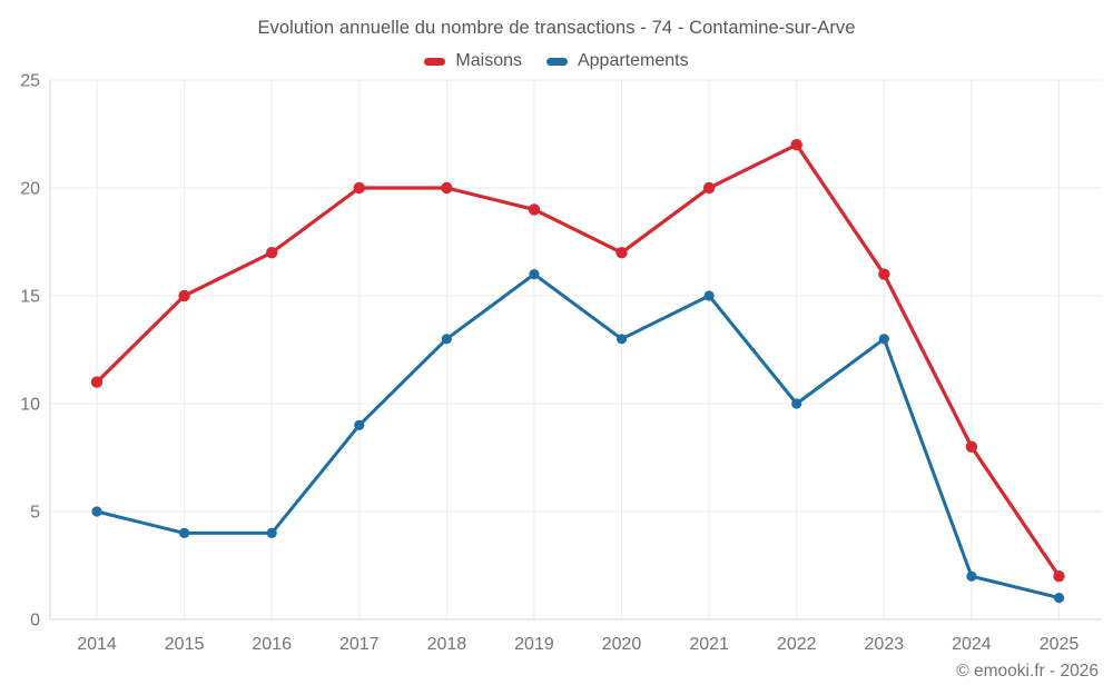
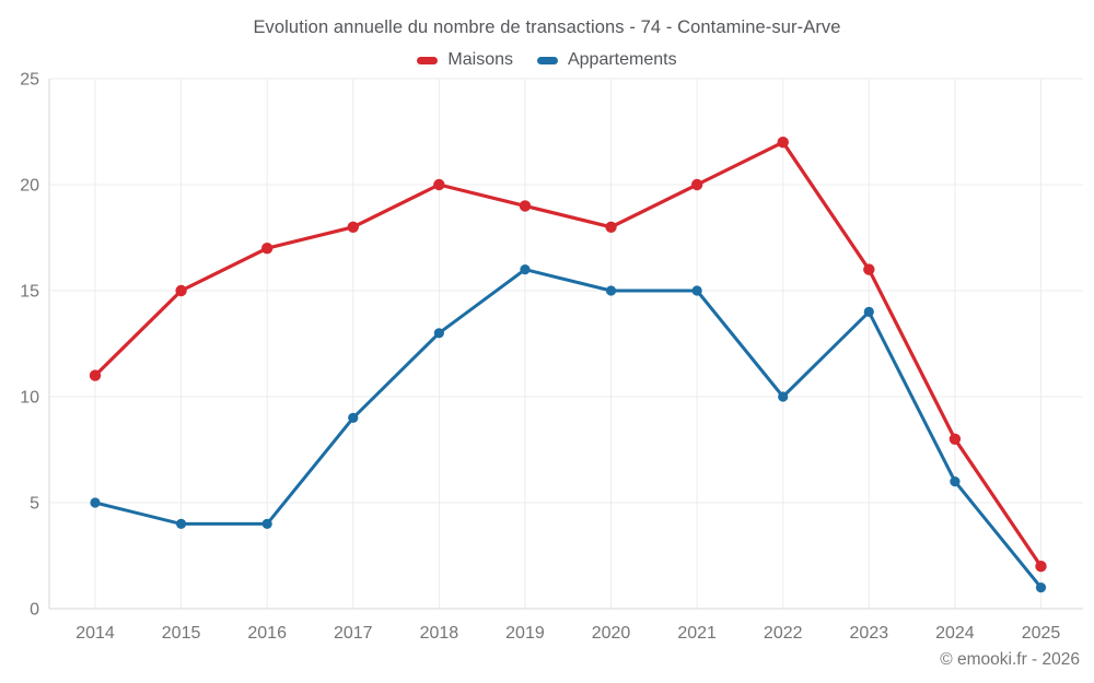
Maisons/2017: 20 -> 18
Maisons/2020: 17 -> 18
Appartements/2020: 13 -> 15
Appartements/2023: 13 -> 14
Appartements/2024: 2 -> 6
